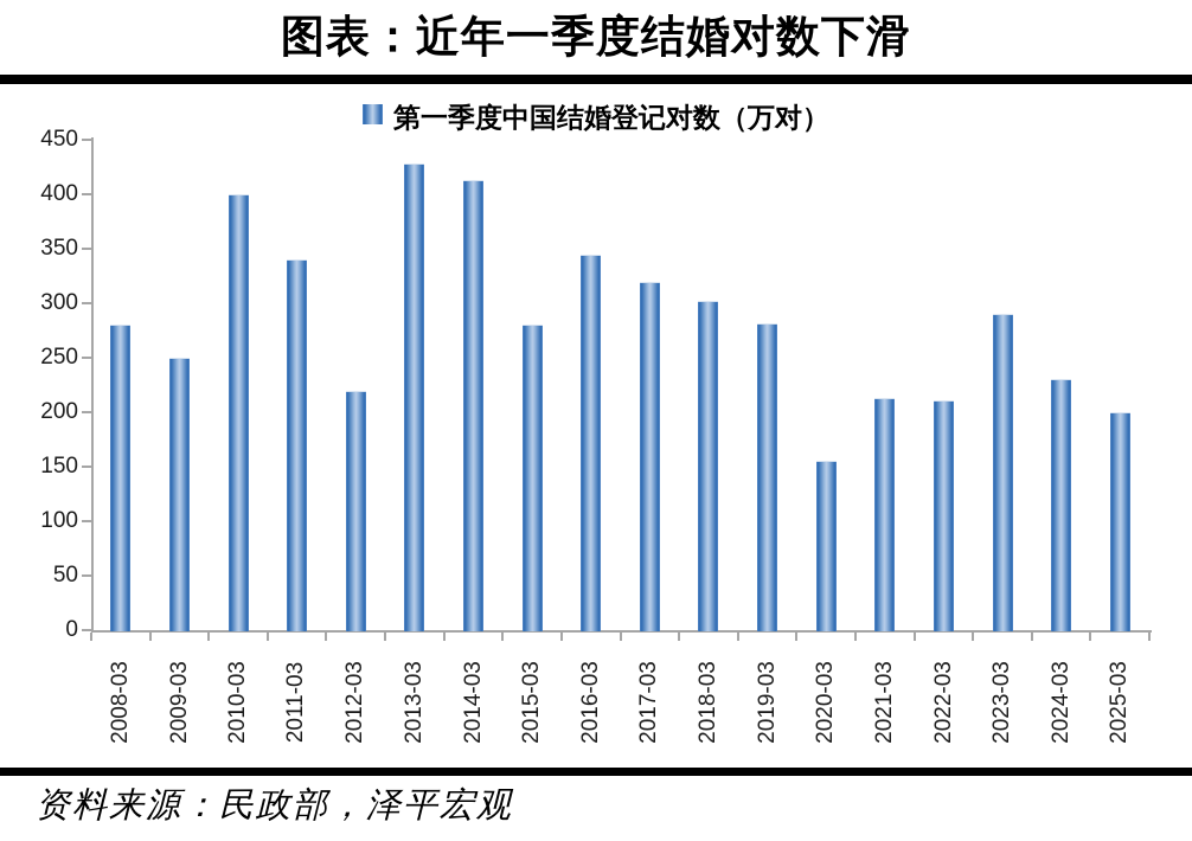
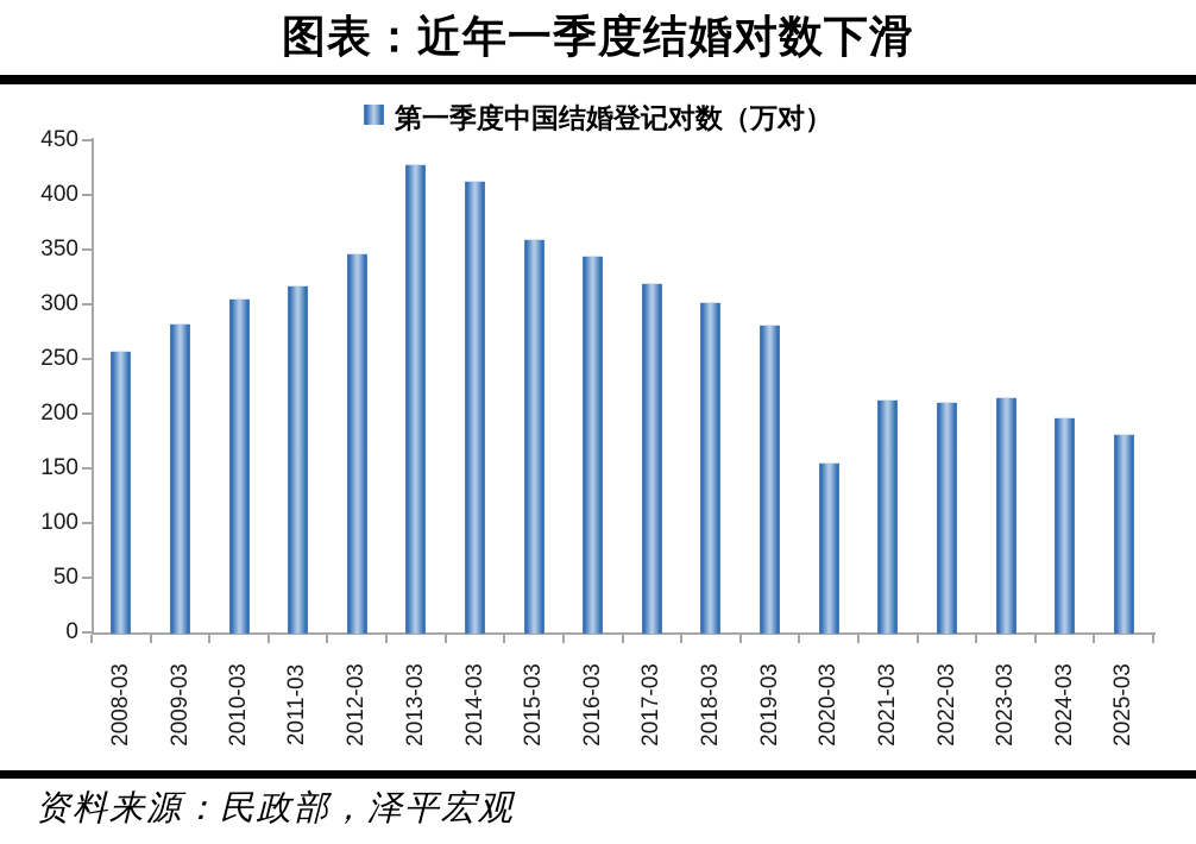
2008-03: 280 -> 260
2009-03: 250 -> 280
2010-03: 400 -> 310
2011-03: 340 -> 320
2012-03: 220 -> 350
2015-03: 280 -> 360
2023-03: 290 -> 210
2024-03: 230 -> 200
2025-03: 200 -> 180
